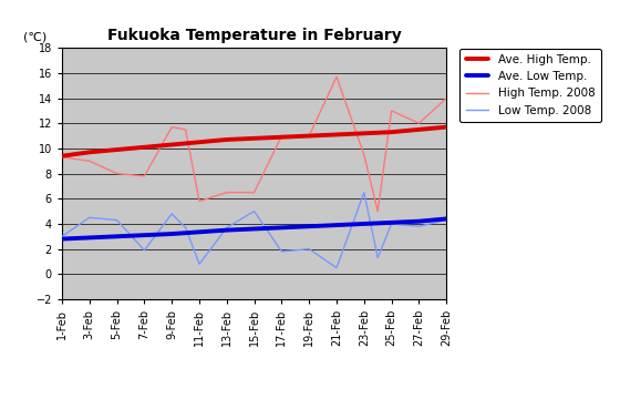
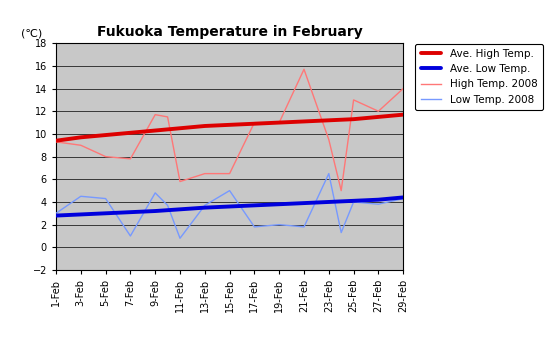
Low Temp. 2008/7-Feb: 1.9 -> 1.0
Low Temp. 2008/21-Feb: 0.5 -> 1.8
